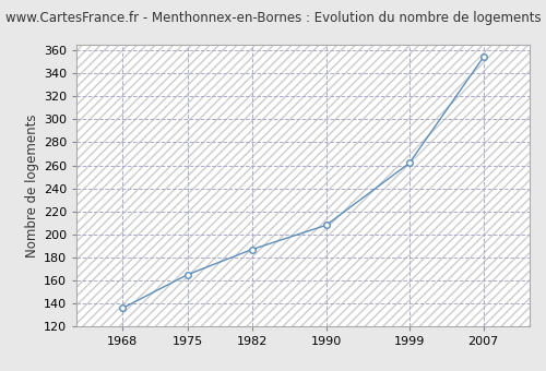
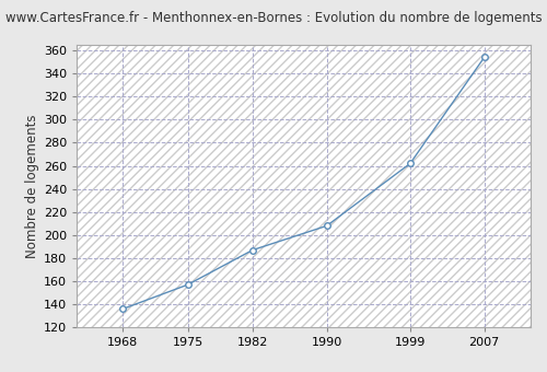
1975: 165 -> 157
